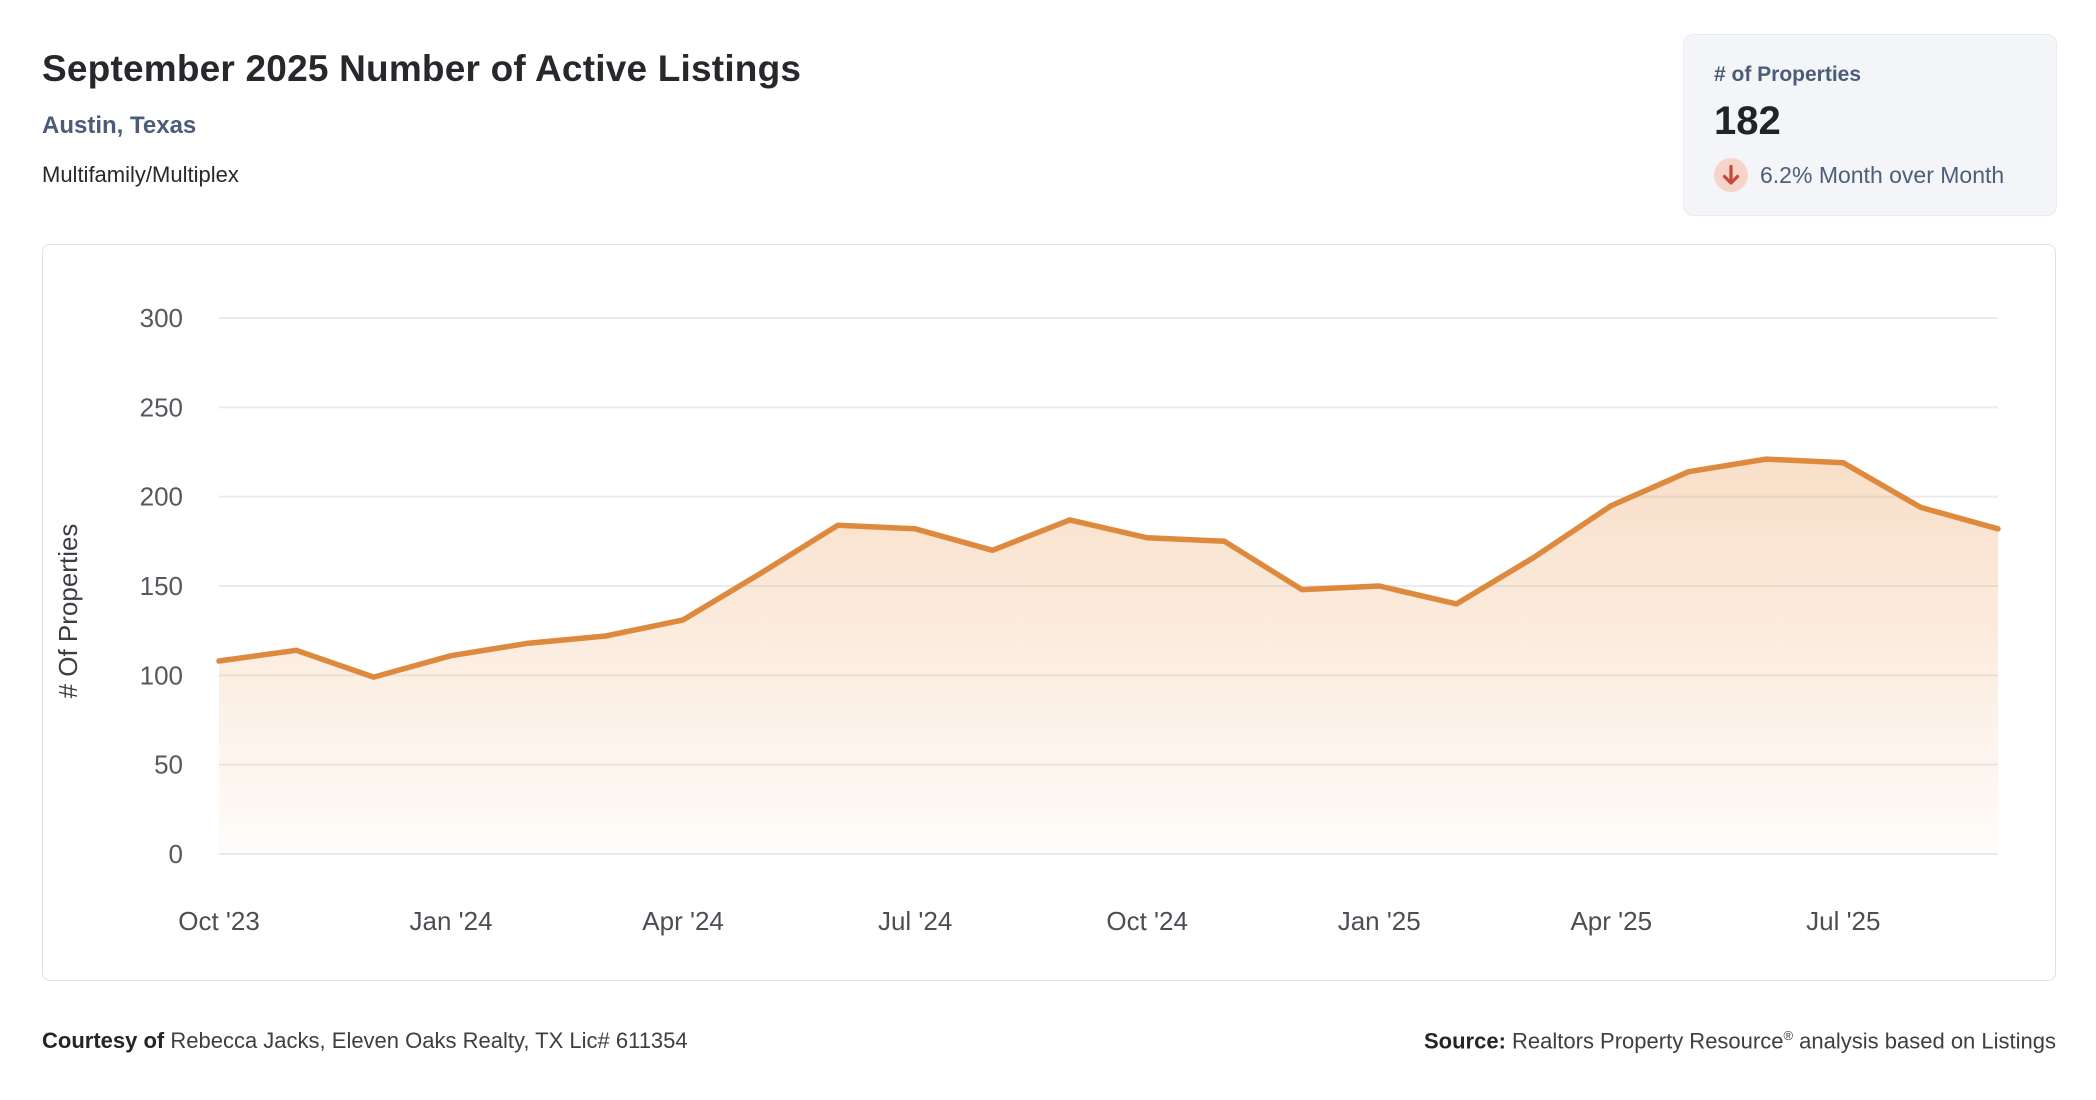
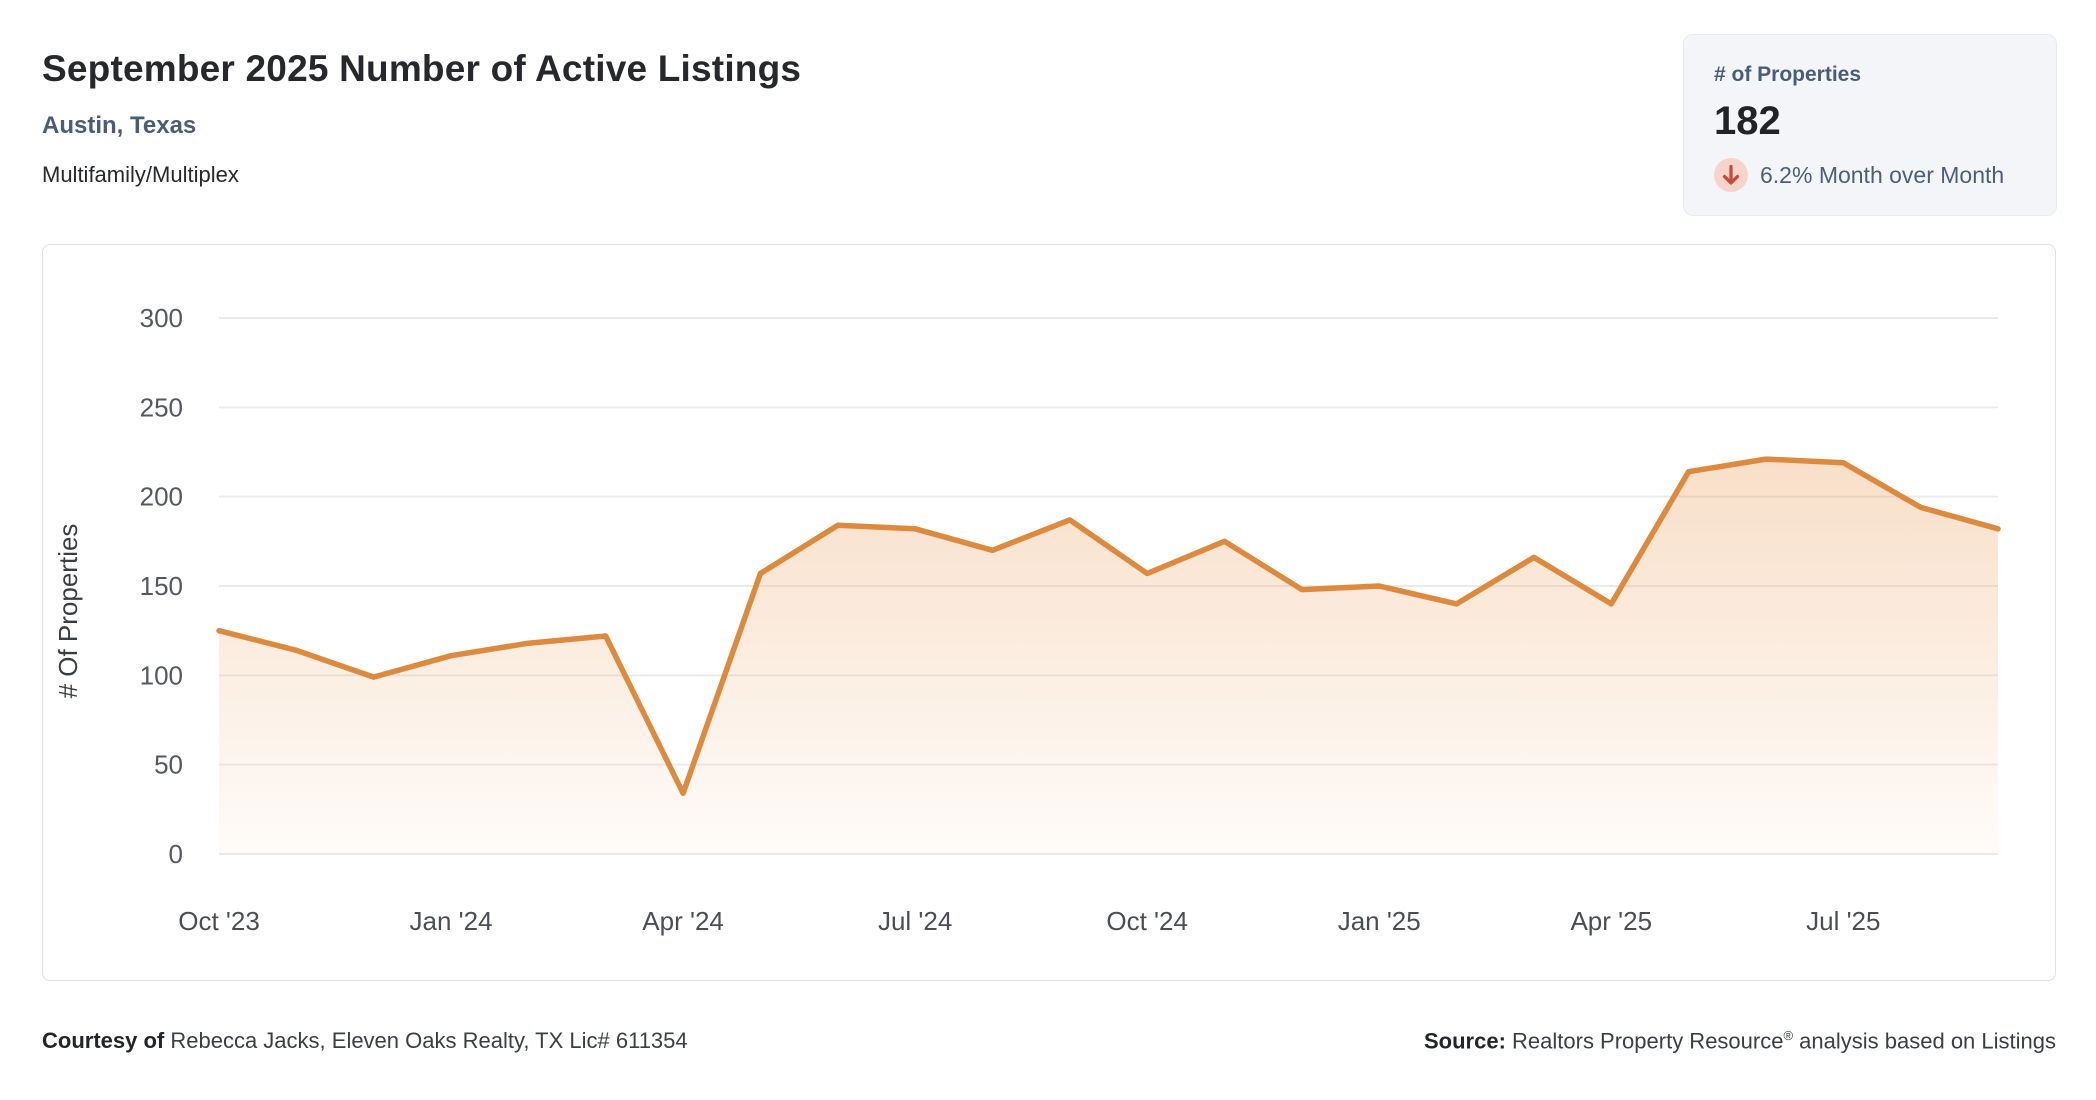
Oct '23: 108 -> 125
Apr '24: 131 -> 34
Oct '24: 177 -> 157
Apr '25: 195 -> 140
